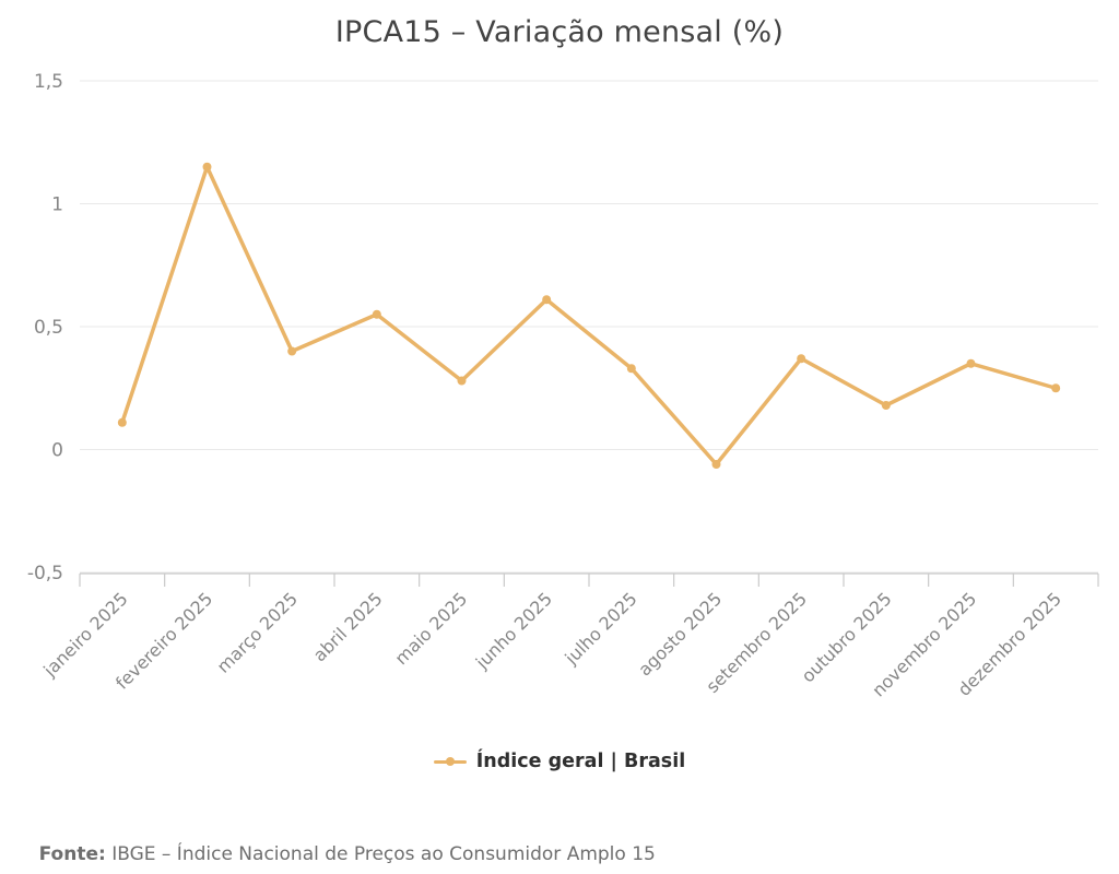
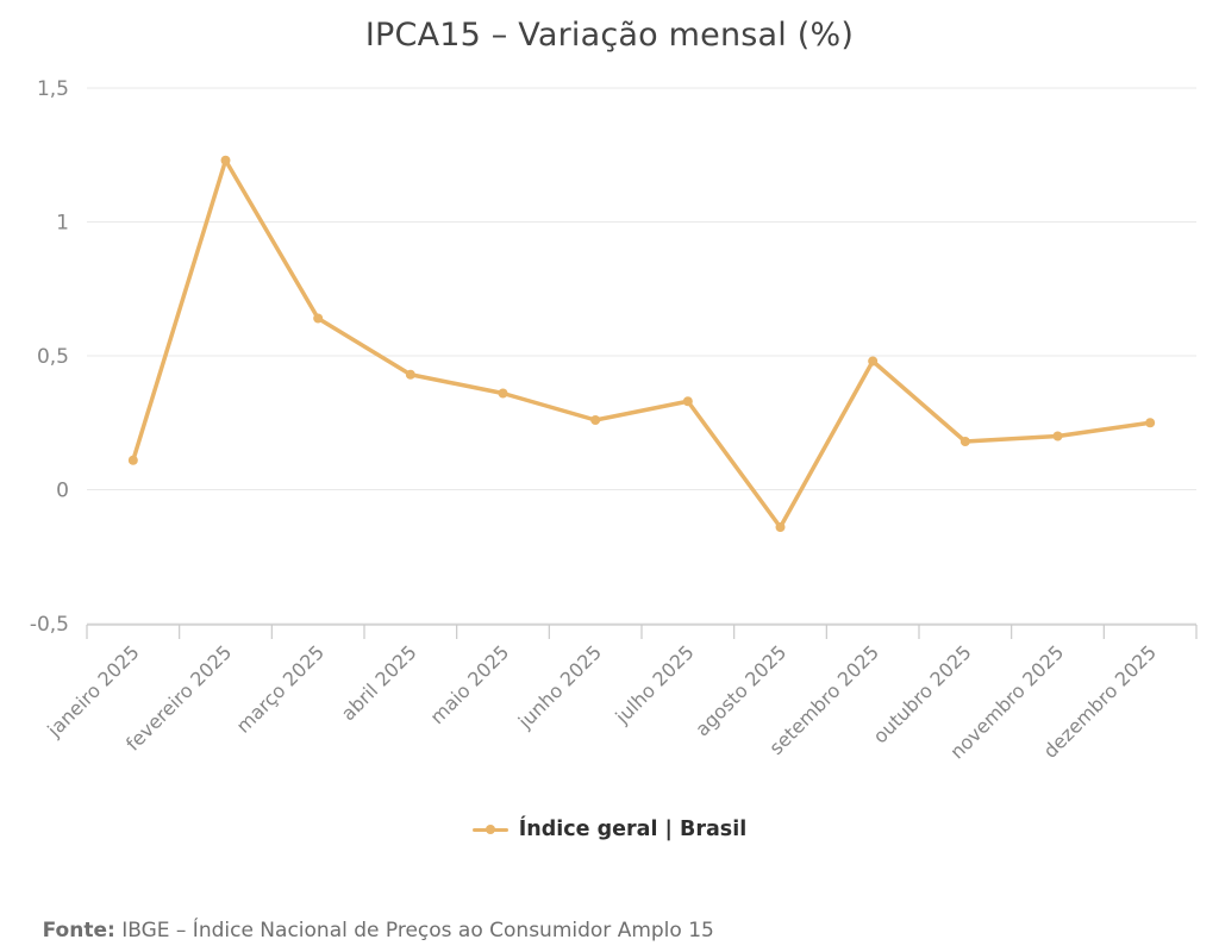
fevereiro 2025: 1,15 -> 1,23
março 2025: 0,40 -> 0,64
abril 2025: 0,55 -> 0,43
maio 2025: 0,28 -> 0,36
junho 2025: 0,61 -> 0,26
agosto 2025: -0,06 -> -0,14
setembro 2025: 0,37 -> 0,48
novembro 2025: 0,35 -> 0,20
